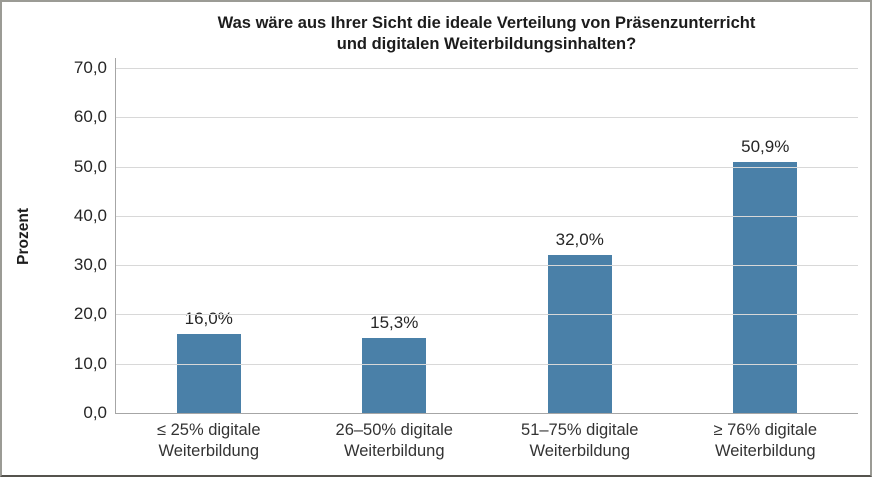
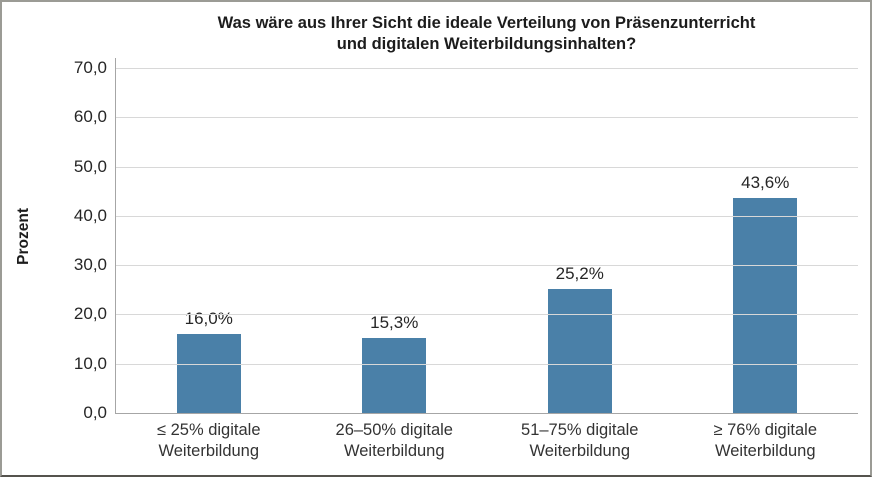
51–75% digitale Weiterbildung: 32,0% -> 25,2%
≥ 76% digitale Weiterbildung: 50,9% -> 43,6%
